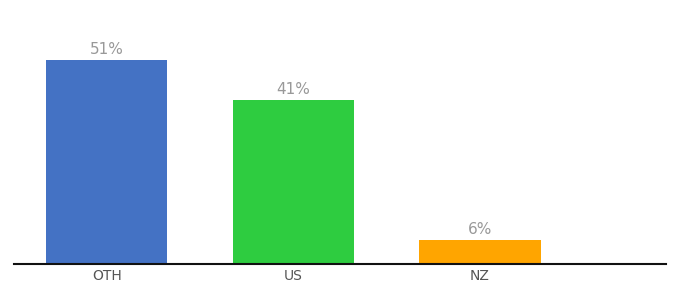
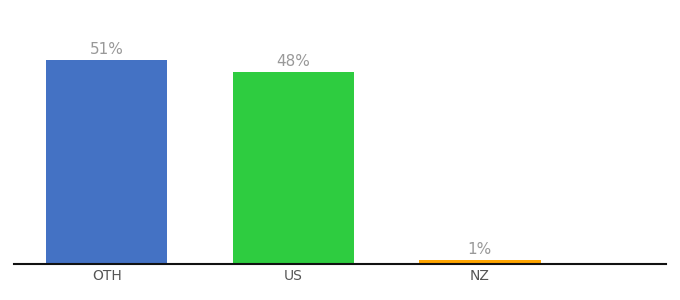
US: 41% -> 48%
NZ: 6% -> 1%
